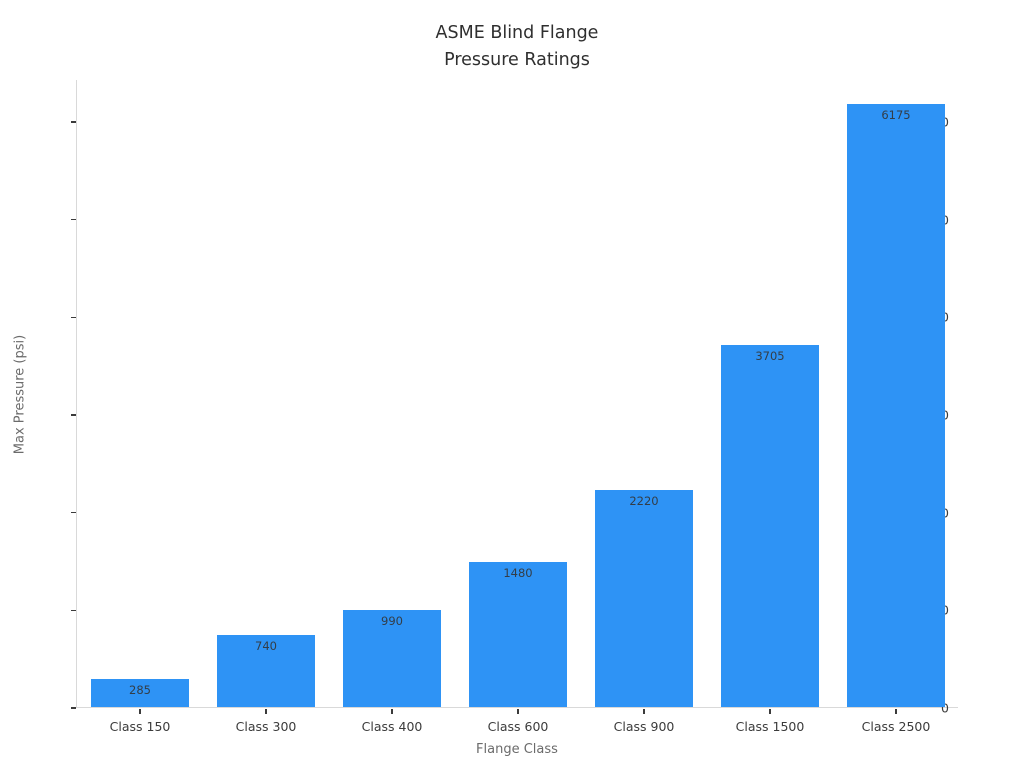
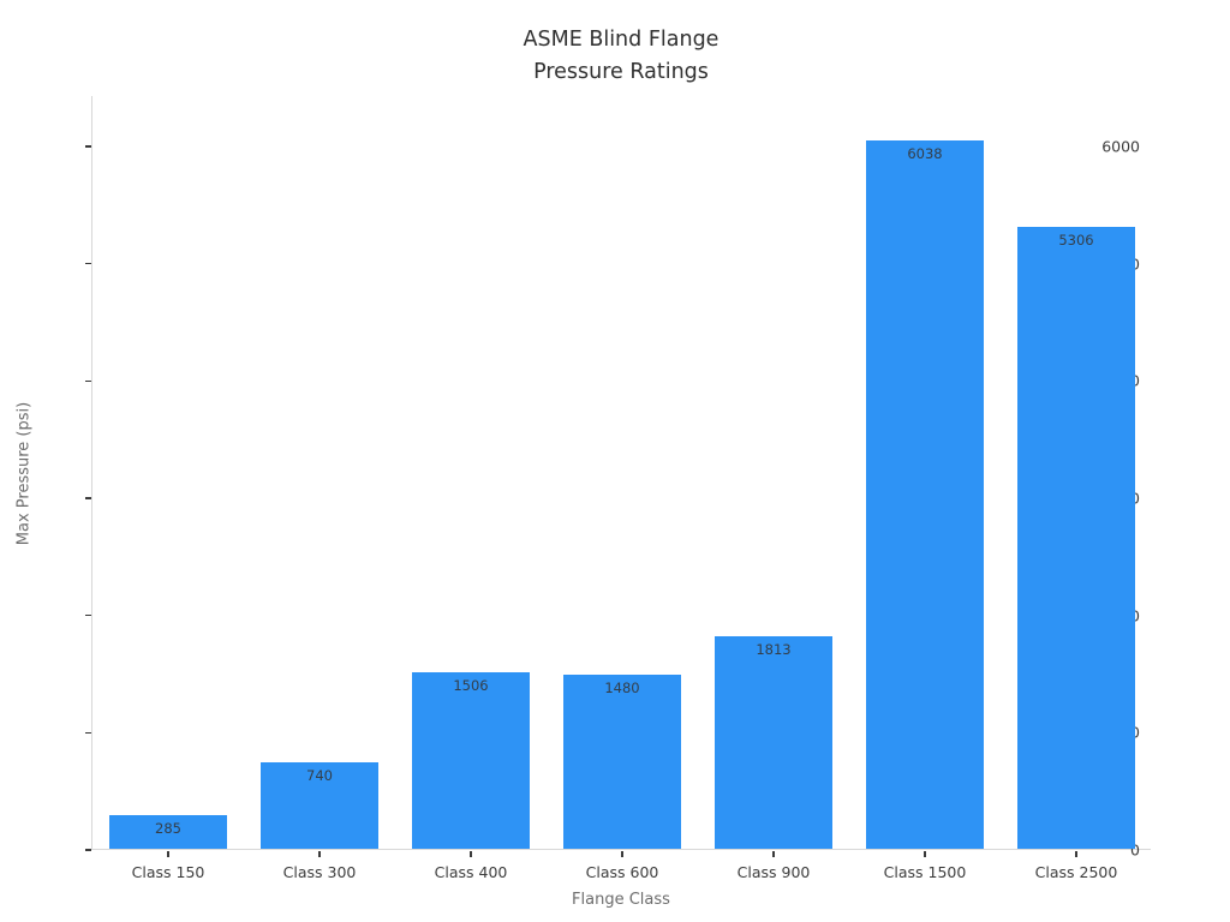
Class 400: 990 -> 1506
Class 900: 2220 -> 1813
Class 1500: 3705 -> 6038
Class 2500: 6175 -> 5306
